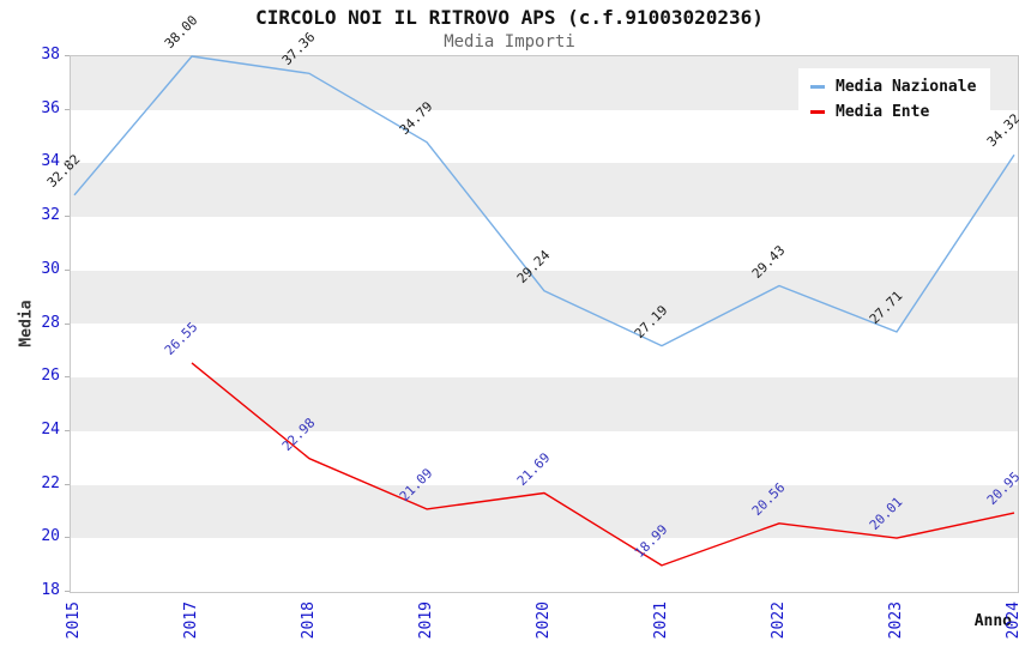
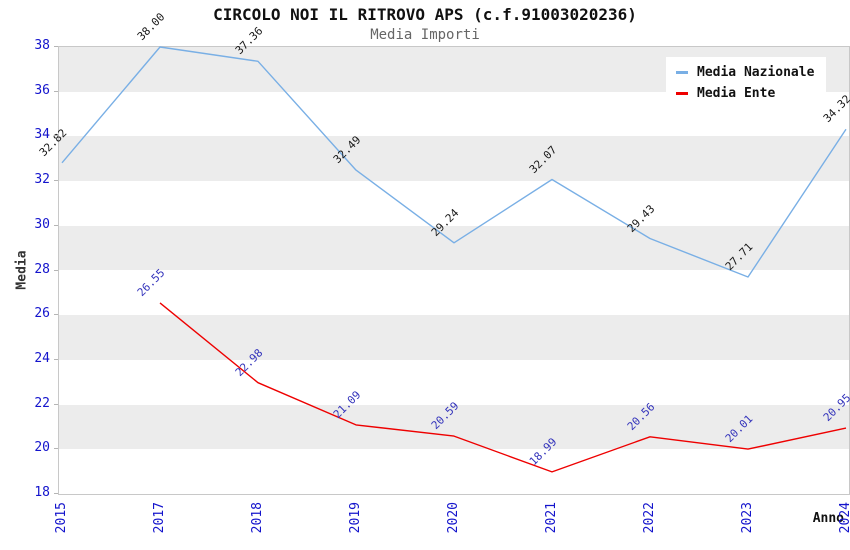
Media Nazionale/2019: 34.79 -> 32.49
Media Ente/2020: 21.69 -> 20.59
Media Nazionale/2021: 27.19 -> 32.07
